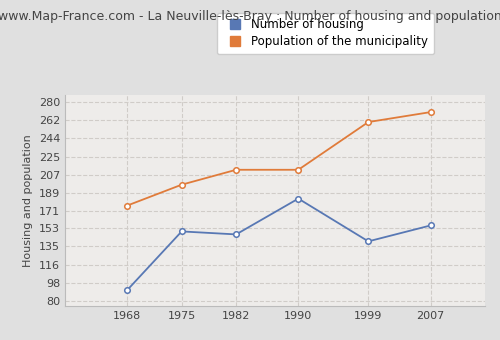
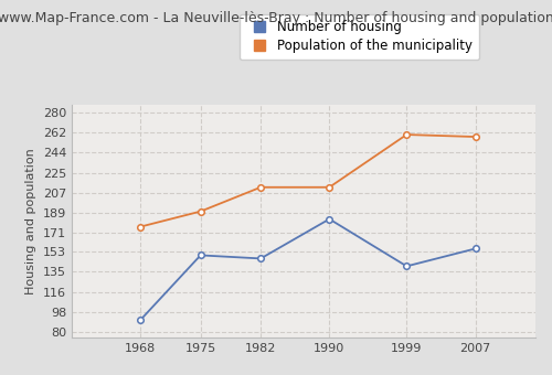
Population of the municipality/1975: 197 -> 190
Population of the municipality/2007: 270 -> 258
